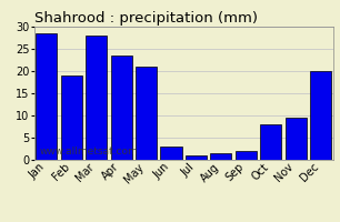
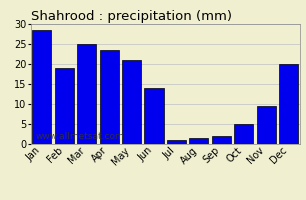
Mar: 28.0 -> 25.0
Jun: 3.0 -> 14.0
Oct: 8.0 -> 5.0
